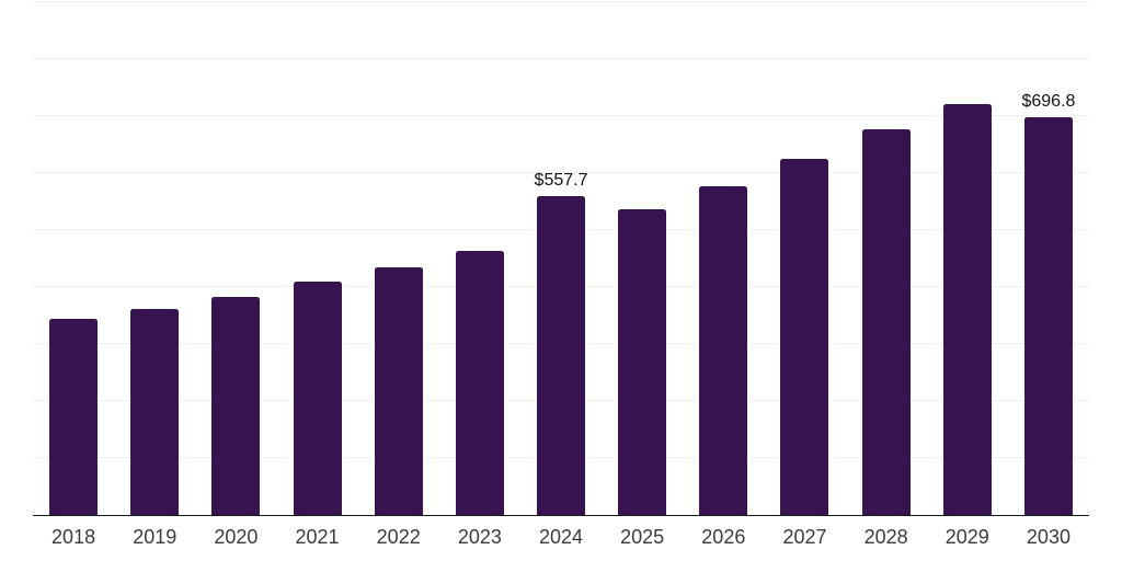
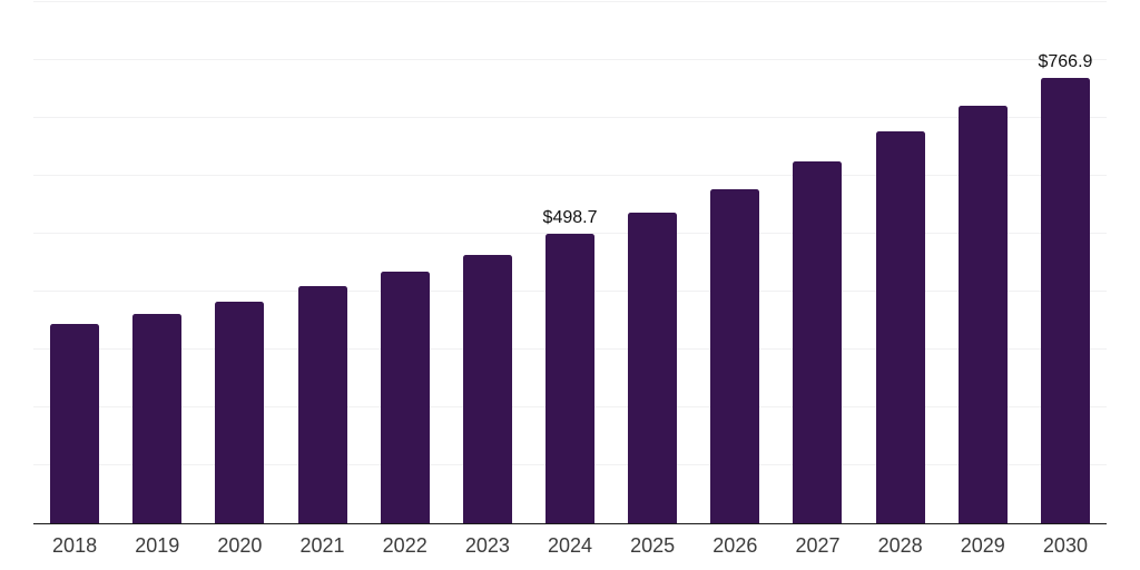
2024: $557.7 -> $498.7
2030: $696.8 -> $766.9
